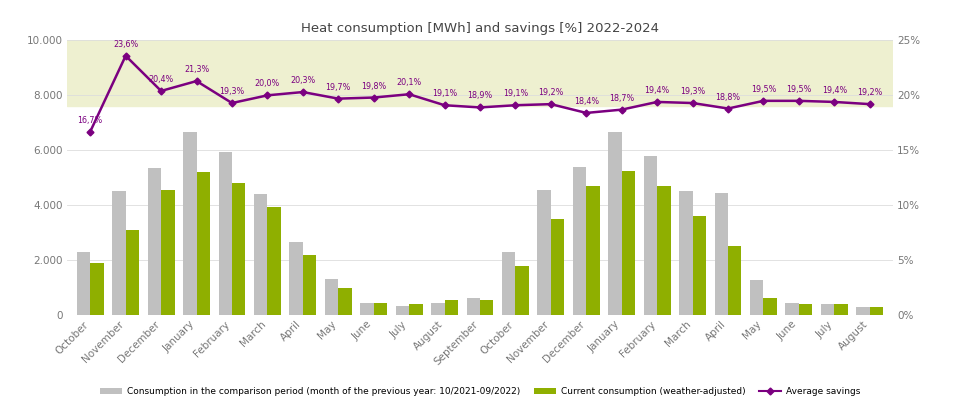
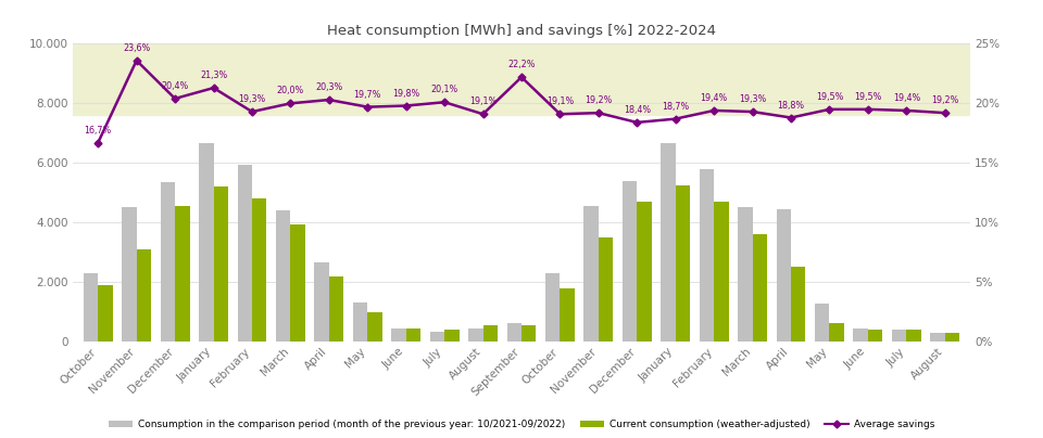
Average savings/September: 18,9% -> 22,2%
